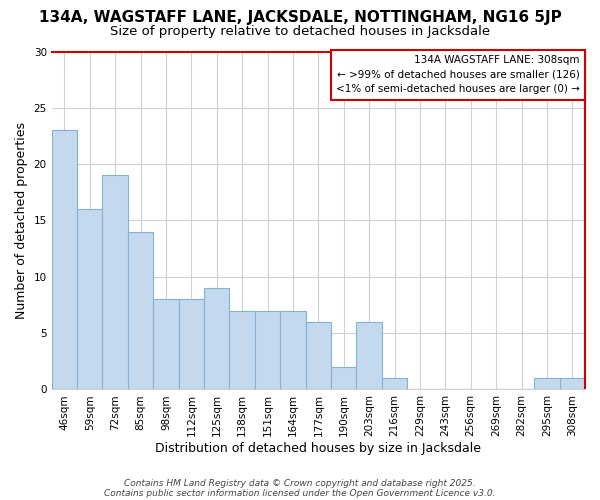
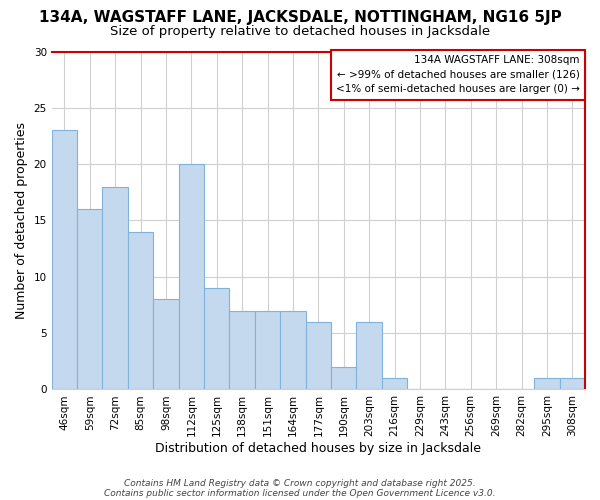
72sqm: 19 -> 18
112sqm: 8 -> 20
